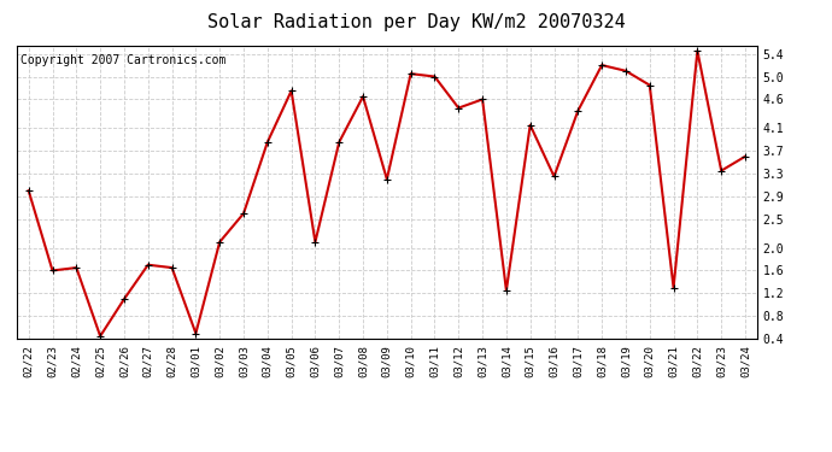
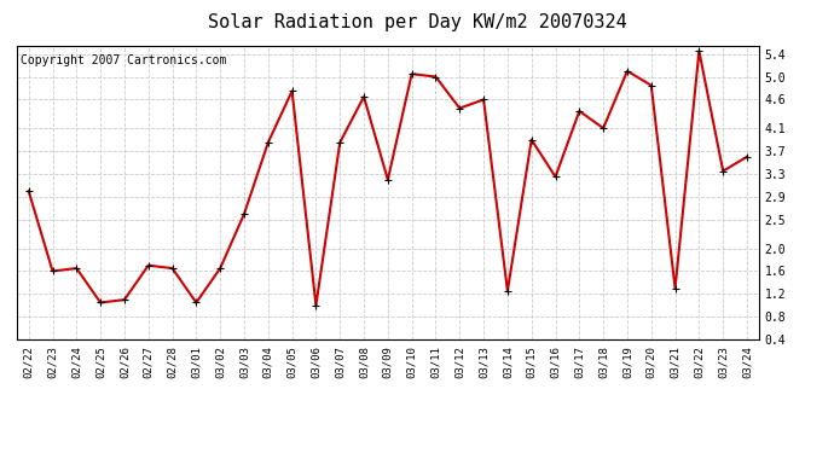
02/25: 0.45 -> 1.05
03/01: 0.50 -> 1.05
03/02: 2.10 -> 1.65
03/06: 2.10 -> 1.00
03/15: 4.15 -> 3.90
03/18: 5.20 -> 4.10
